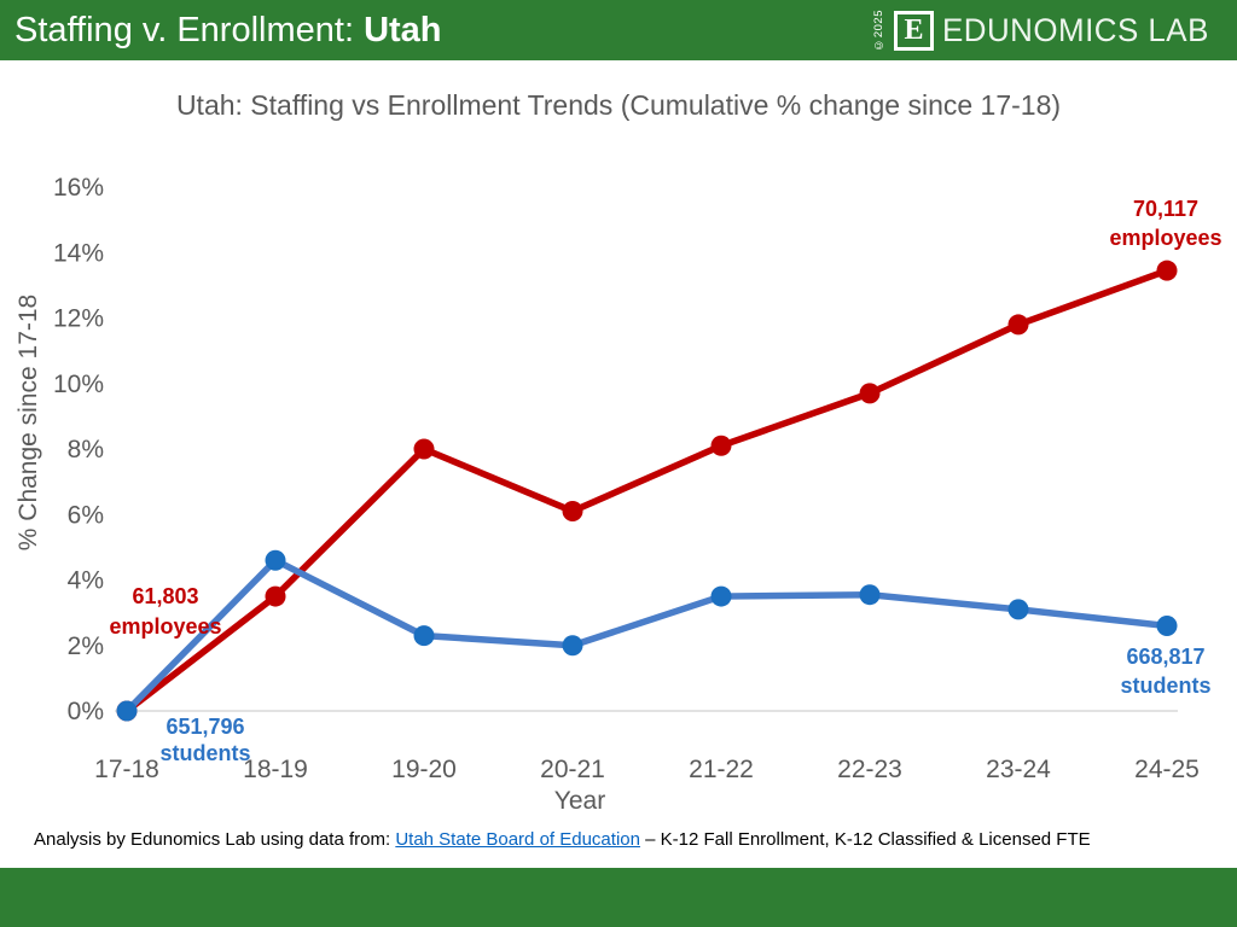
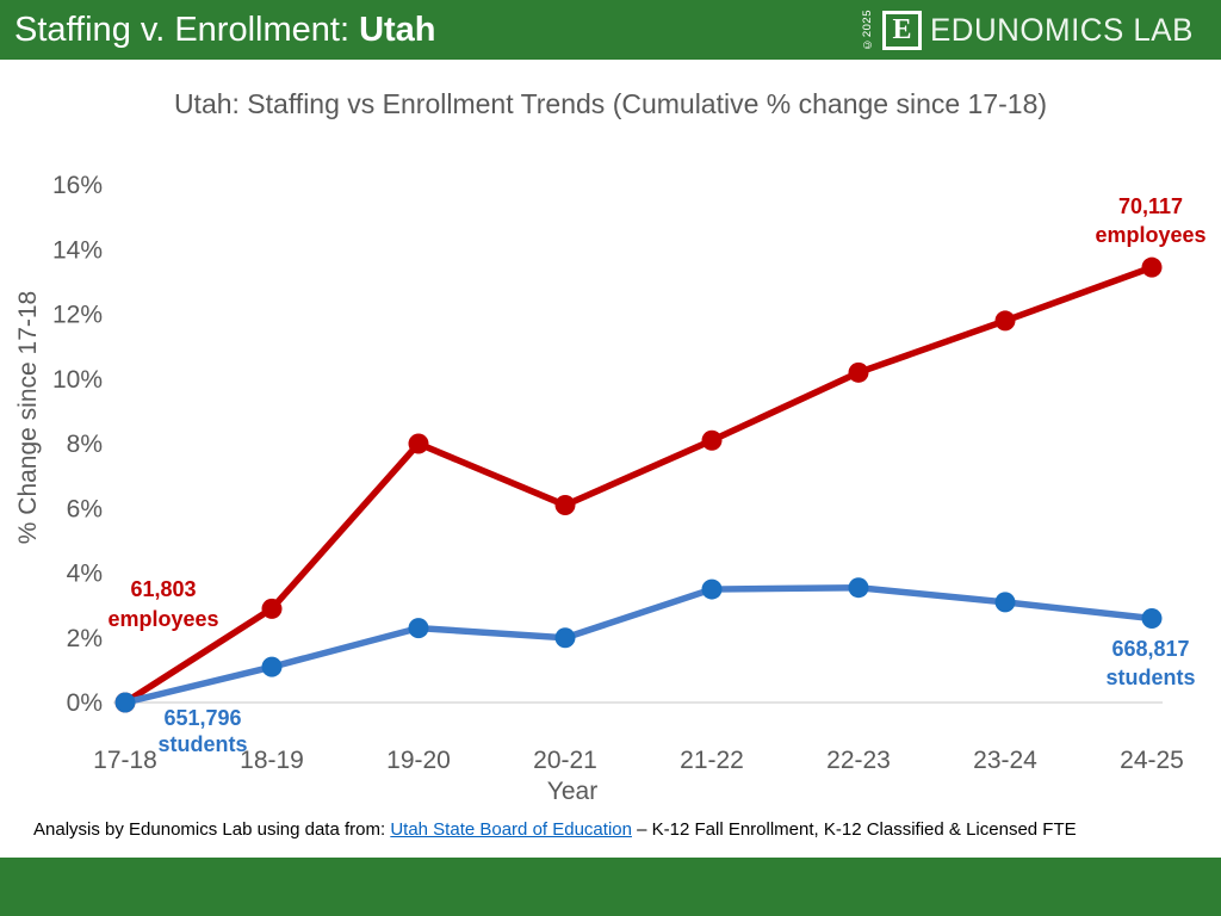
employees/18-19: 3.5% -> 2.9%
students/18-19: 4.6% -> 1.1%
employees/22-23: 9.7% -> 10.2%
